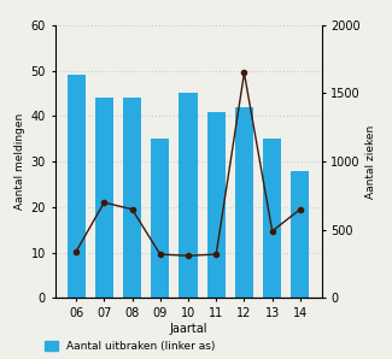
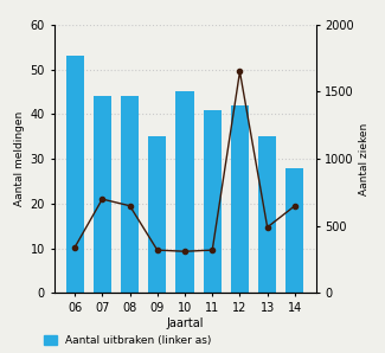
Aantal uitbraken (linker as)/06: 49 -> 53
